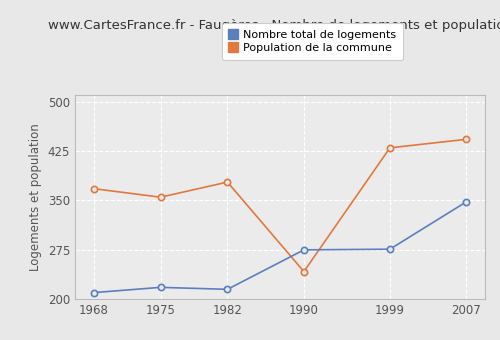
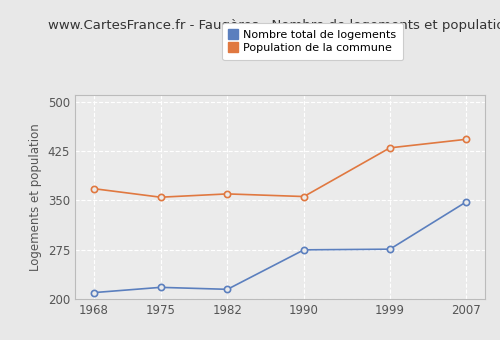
Population de la commune/1982: 378 -> 360
Population de la commune/1990: 242 -> 356
